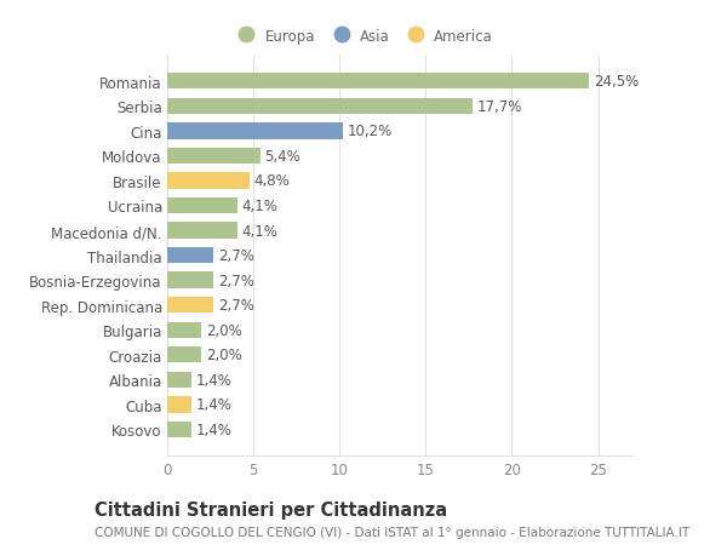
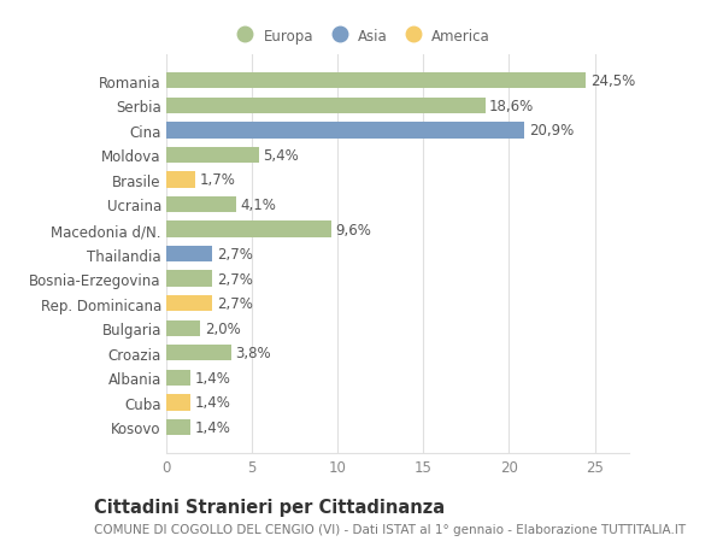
Serbia: 17,7% -> 18,6%
Cina: 10,2% -> 20,9%
Brasile: 4,8% -> 1,7%
Macedonia d/N.: 4,1% -> 9,6%
Croazia: 2,0% -> 3,8%
